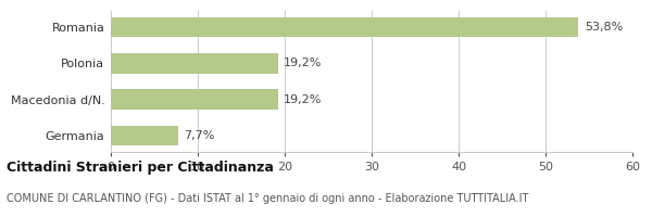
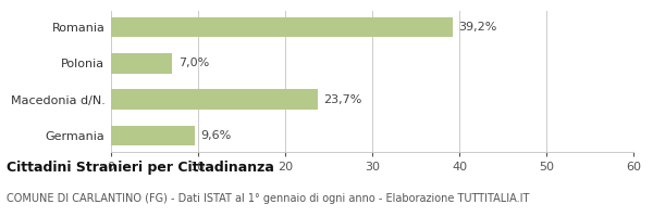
Romania: 53,8% -> 39,2%
Polonia: 19,2% -> 7,0%
Macedonia d/N.: 19,2% -> 23,7%
Germania: 7,7% -> 9,6%
